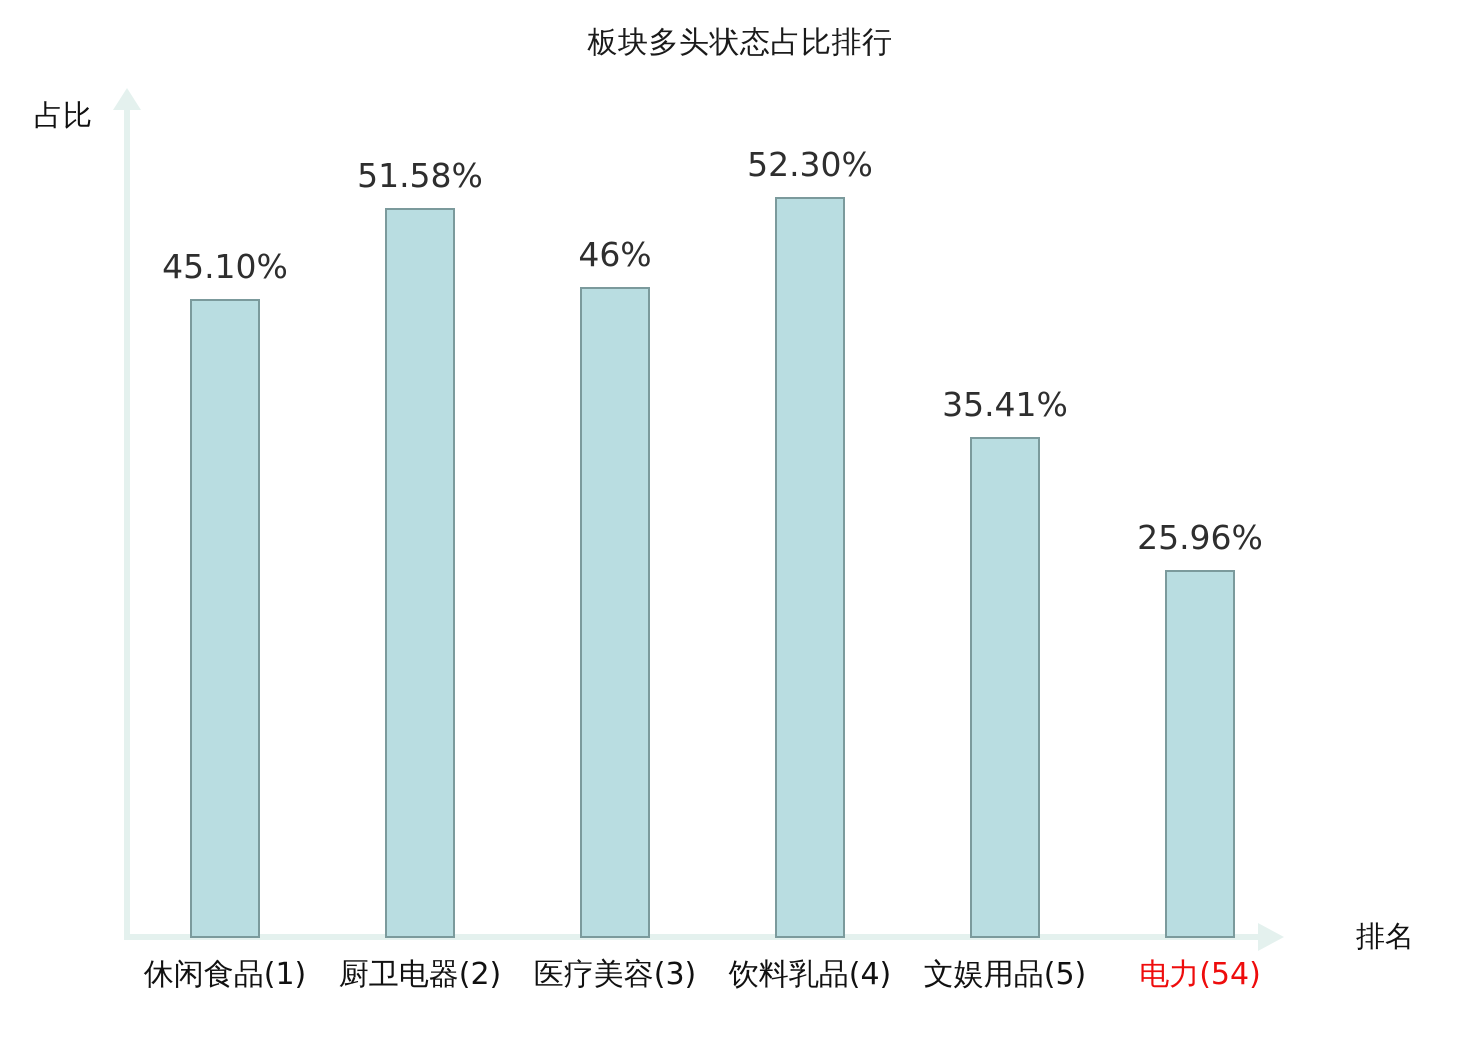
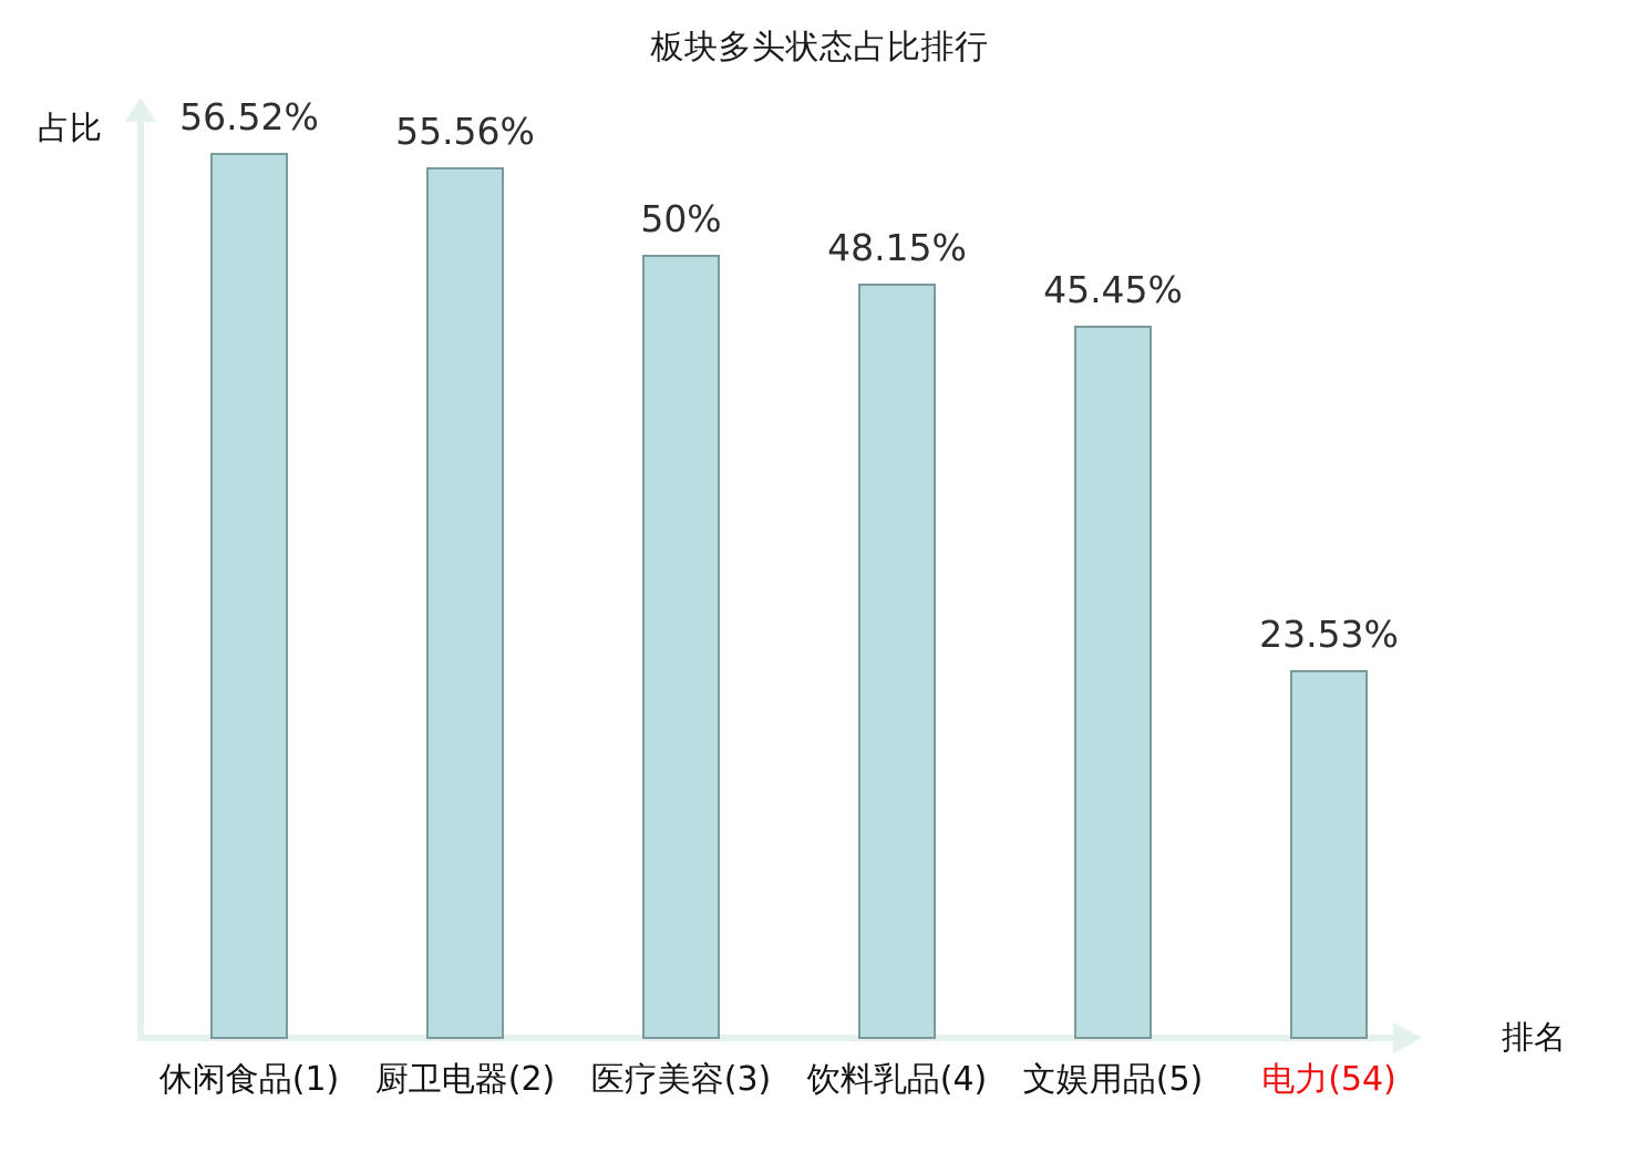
休闲食品(1): 45.10% -> 56.52%
厨卫电器(2): 51.58% -> 55.56%
医疗美容(3): 46% -> 50%
饮料乳品(4): 52.30% -> 48.15%
文娱用品(5): 35.41% -> 45.45%
电力(54): 25.96% -> 23.53%
